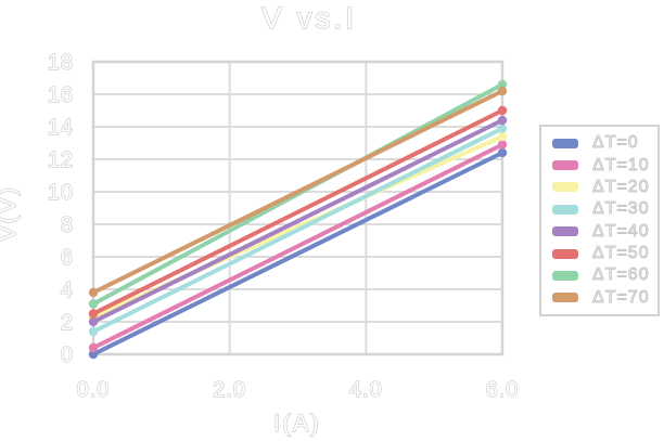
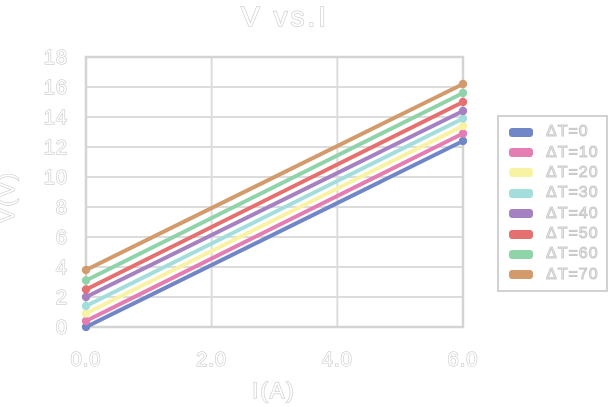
ΔT=20/0: 2.3 -> 0.9
ΔT=60/6: 16.6 -> 15.6
